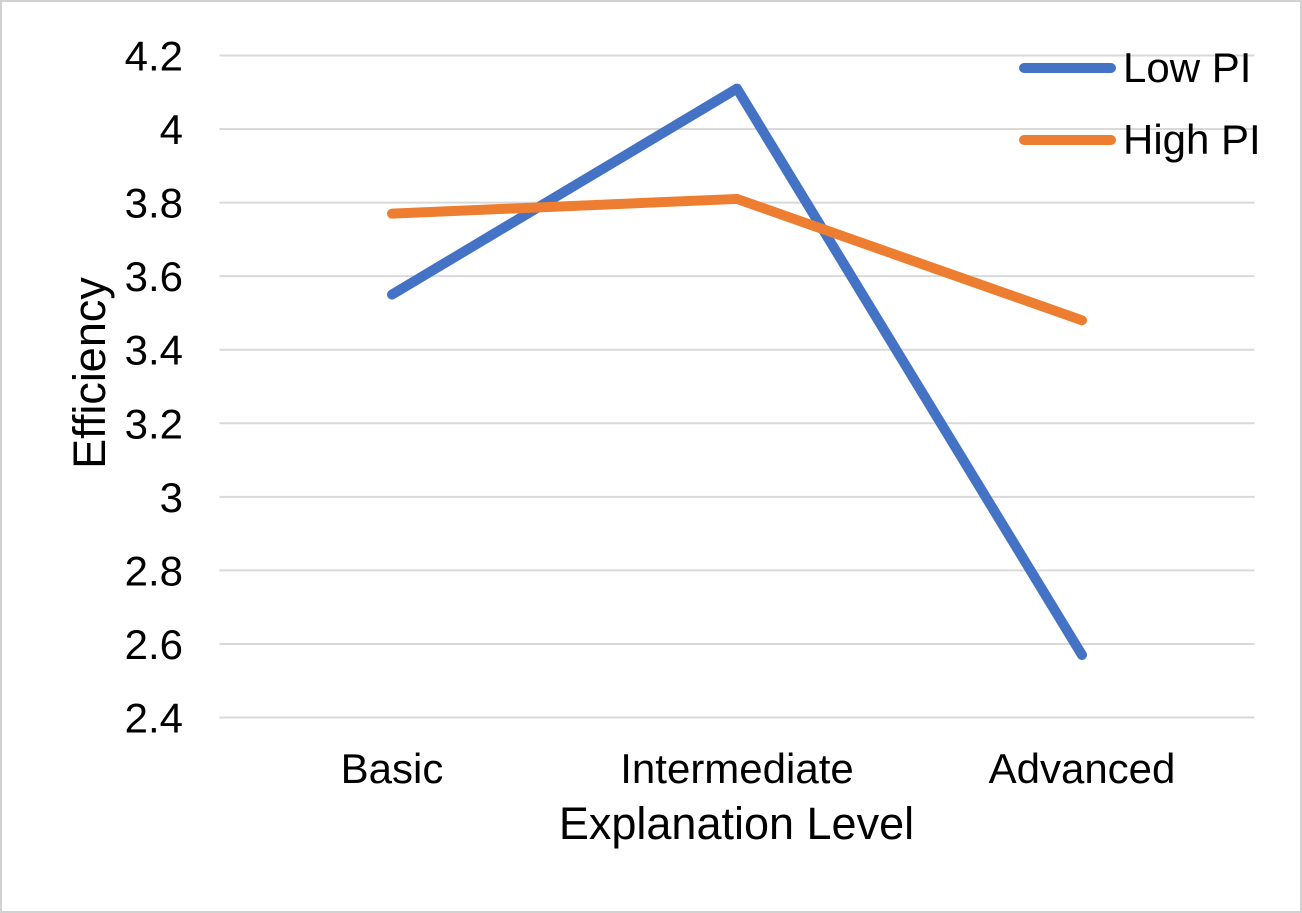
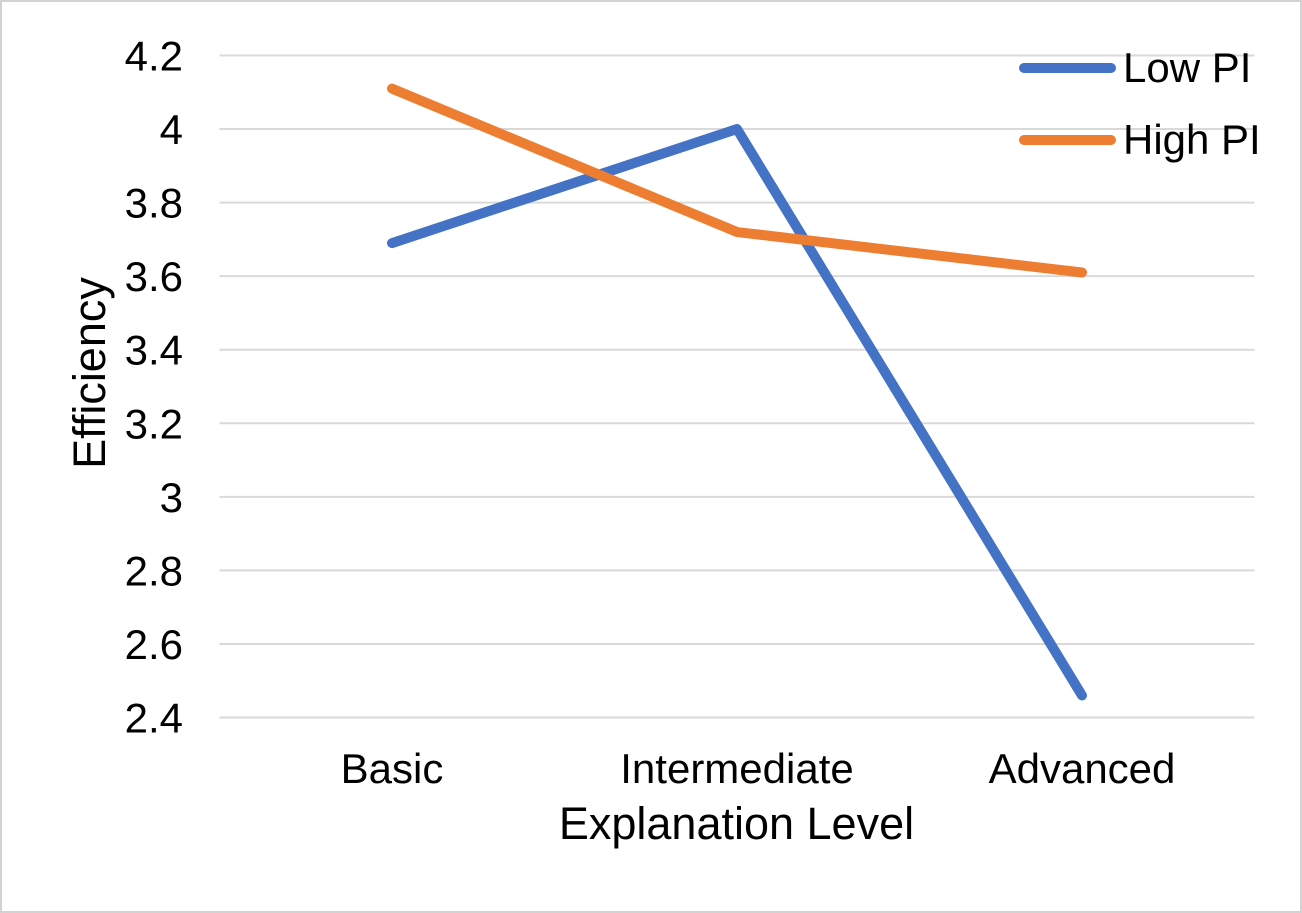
Low PI/Basic: 3.55 -> 3.69
High PI/Basic: 3.77 -> 4.11
Low PI/Intermediate: 4.11 -> 4.00
High PI/Intermediate: 3.81 -> 3.72
Low PI/Advanced: 2.57 -> 2.46
High PI/Advanced: 3.48 -> 3.61
